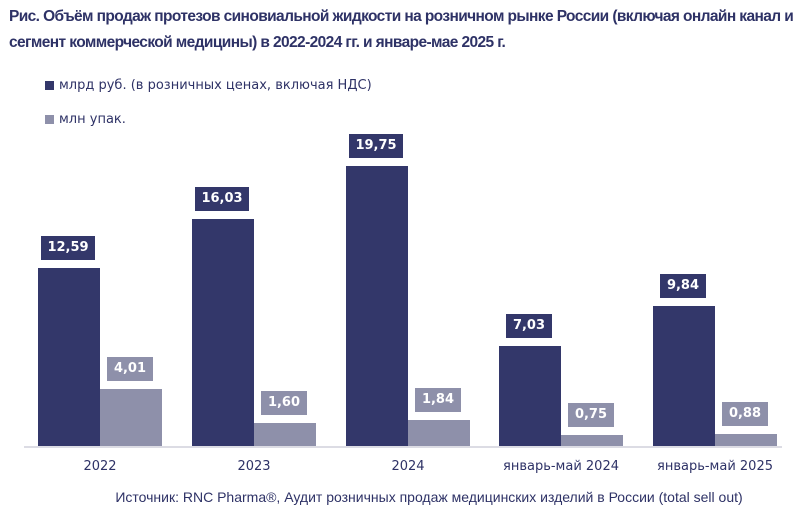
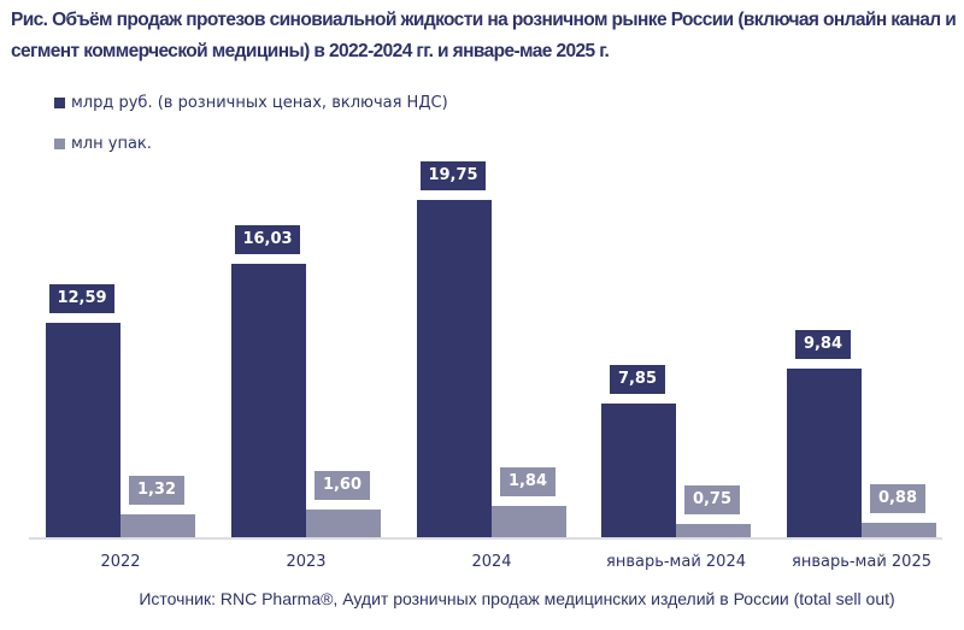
млн упак./2022: 4,01 -> 1,32
млрд руб. (в розничных ценах, включая НДС)/январь-май 2024: 7,03 -> 7,85
